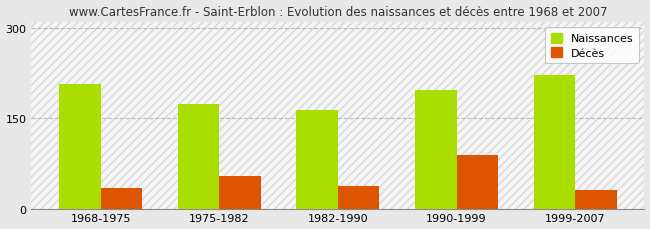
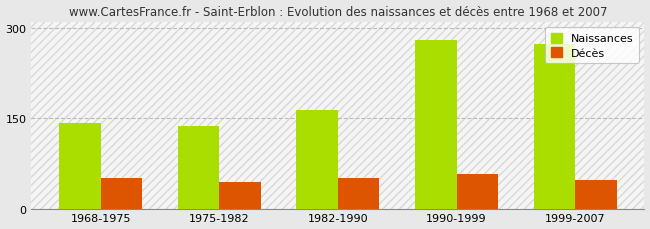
Naissances/1968-1975: 206 -> 142
Décès/1968-1975: 34 -> 50
Naissances/1975-1982: 174 -> 137
Décès/1975-1982: 54 -> 44
Décès/1982-1990: 38 -> 50
Naissances/1990-1999: 196 -> 280
Décès/1990-1999: 88 -> 57
Naissances/1999-2007: 222 -> 272
Décès/1999-2007: 30 -> 47
